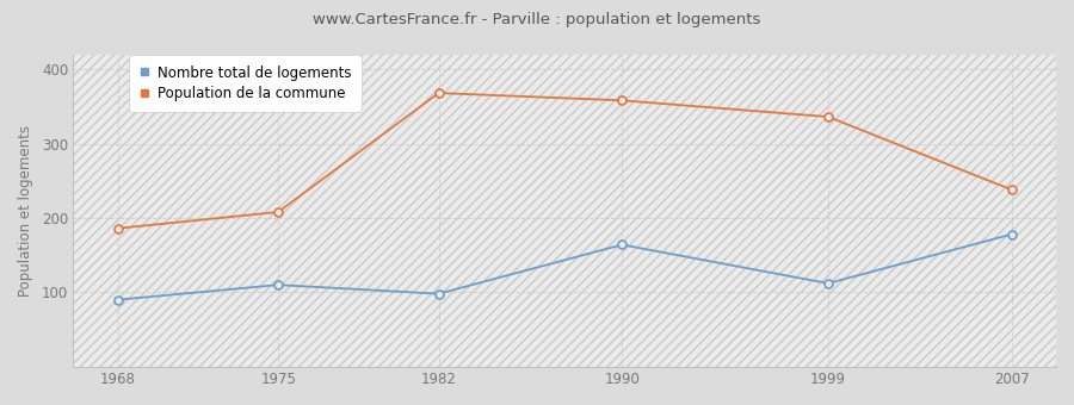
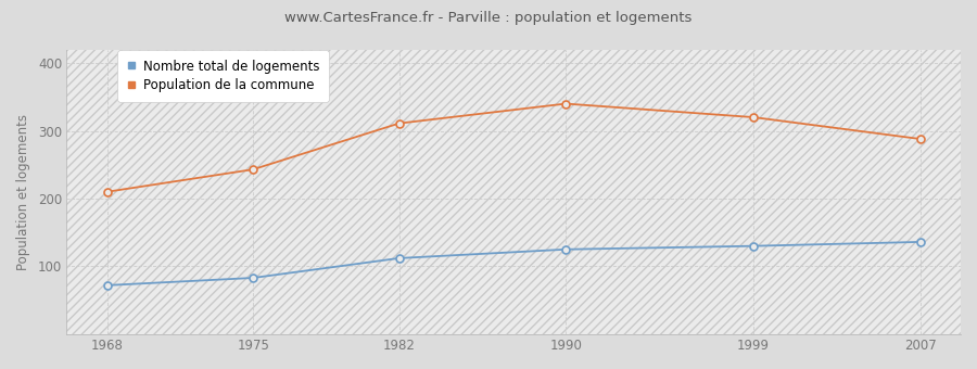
Nombre total de logements/1968: 90 -> 72
Population de la commune/1968: 186 -> 210
Nombre total de logements/1975: 110 -> 83
Population de la commune/1975: 208 -> 243
Nombre total de logements/1982: 98 -> 112
Population de la commune/1982: 368 -> 311
Nombre total de logements/1990: 164 -> 125
Population de la commune/1990: 358 -> 340
Nombre total de logements/1999: 112 -> 130
Population de la commune/1999: 336 -> 320
Nombre total de logements/2007: 178 -> 136
Population de la commune/2007: 238 -> 288
